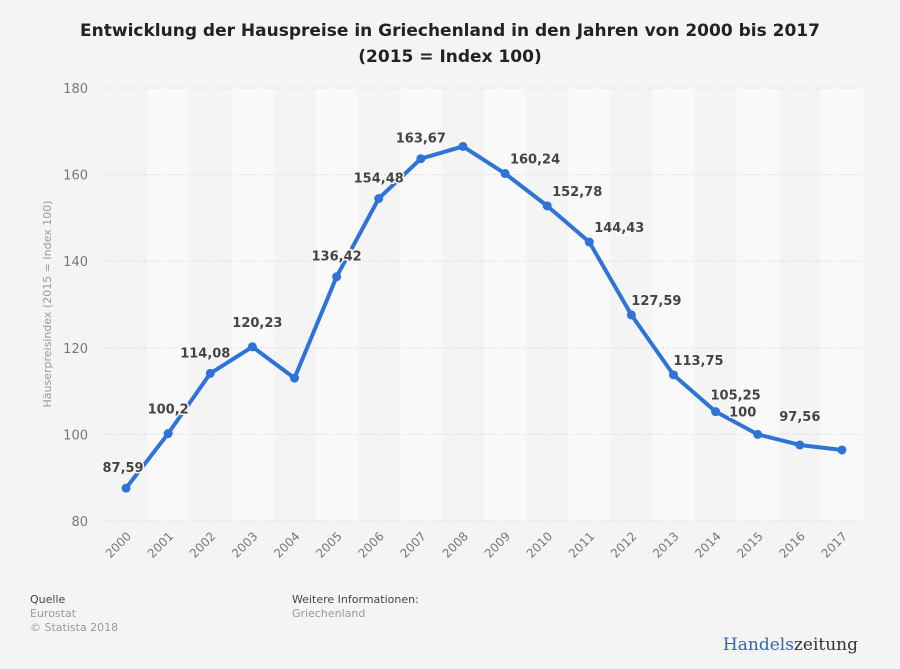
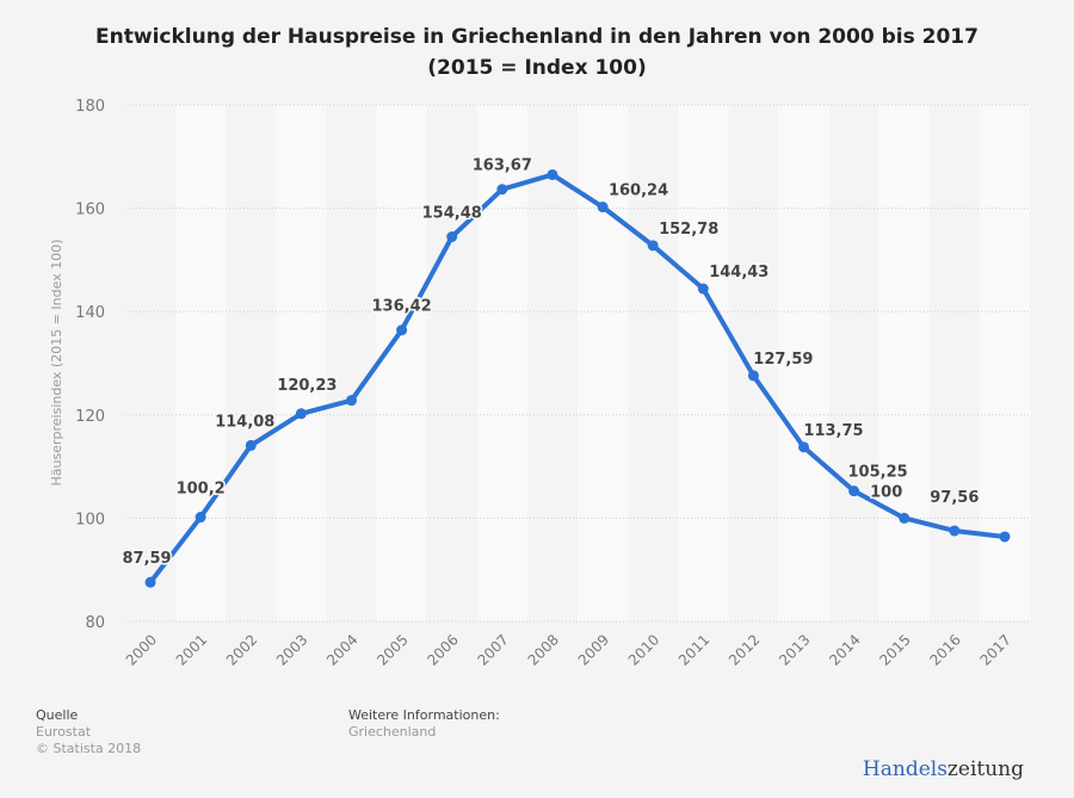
2004: 113 -> 123
